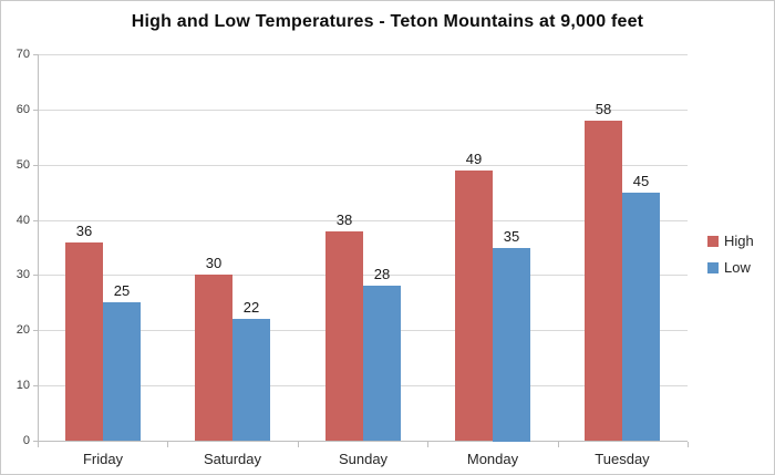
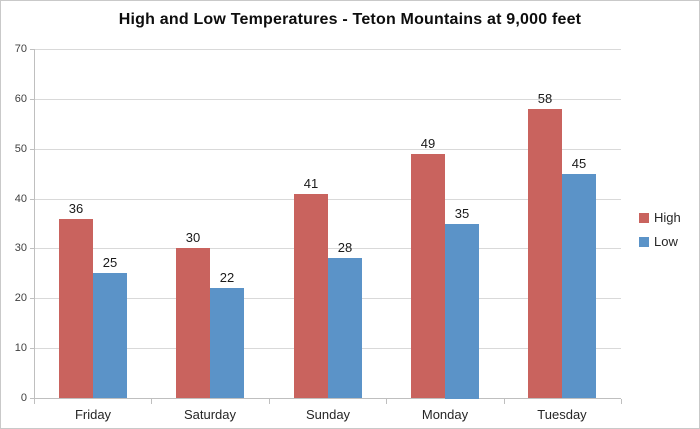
High/Sunday: 38 -> 41
